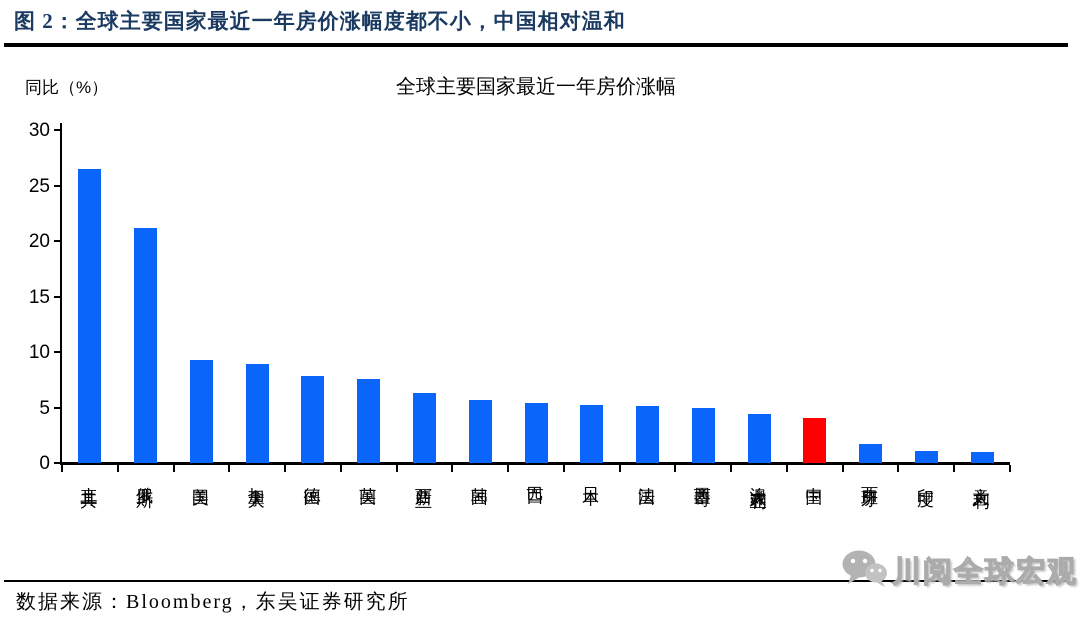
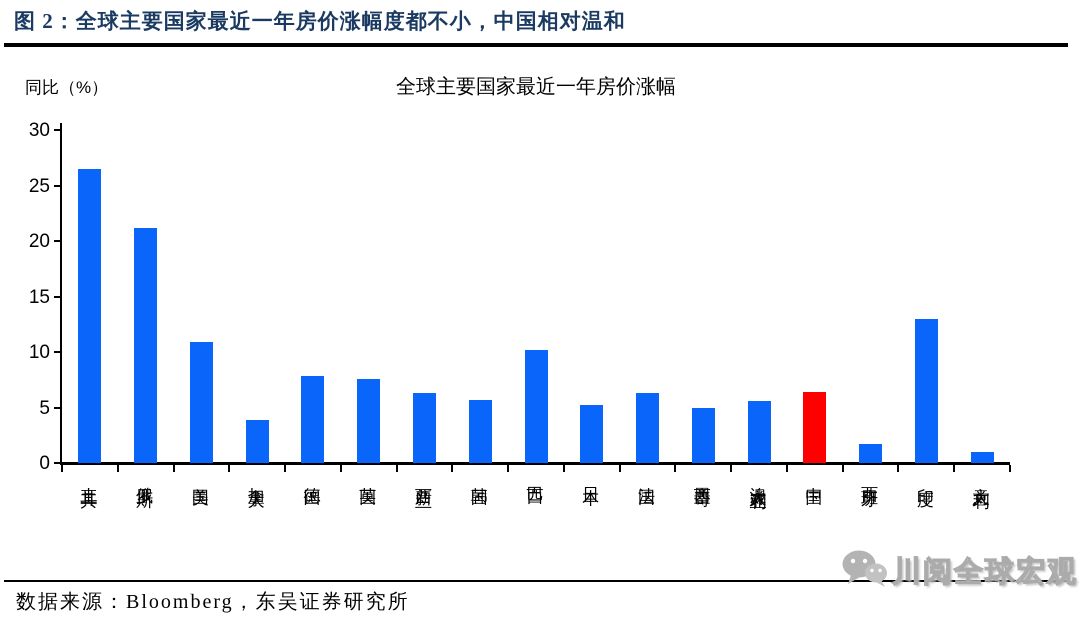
美国: 9.3 -> 10.9
加拿大: 8.9 -> 3.9
巴西: 5.4 -> 10.2
法国: 5.1 -> 6.3
澳大利亚: 4.4 -> 5.6
中国: 4.1 -> 6.4
印度: 1.1 -> 13.0
